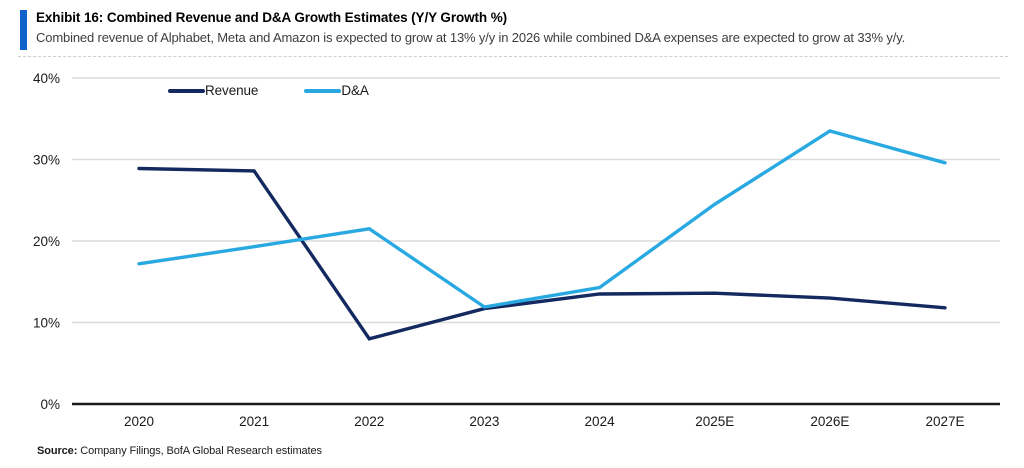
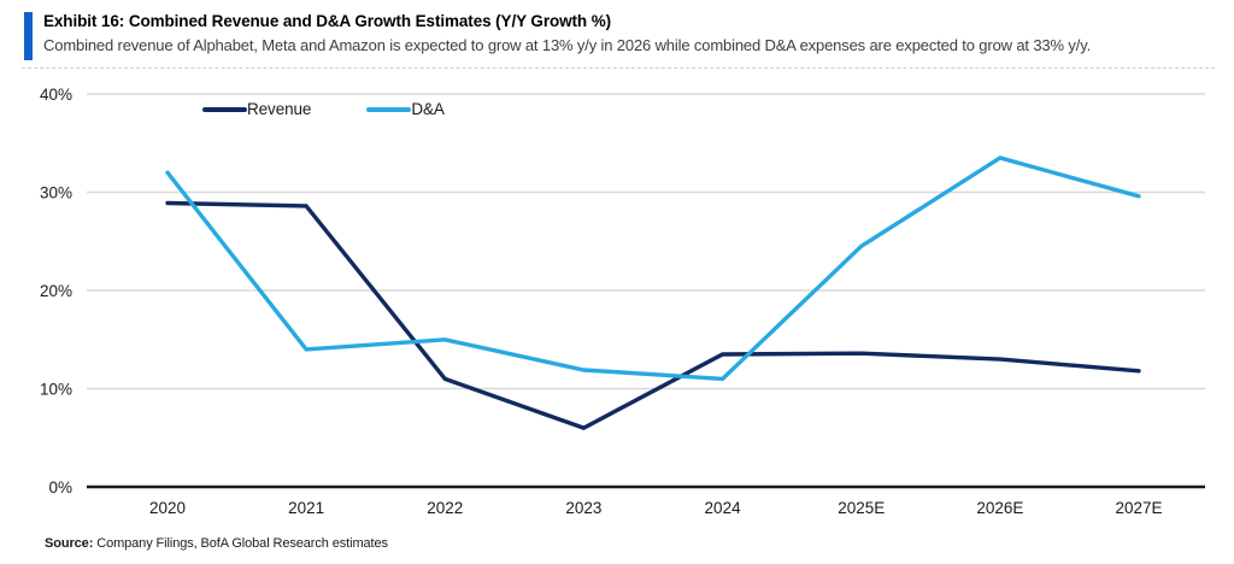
D&A/2020: 17% -> 32%
D&A/2021: 19% -> 14%
Revenue/2022: 8% -> 11%
D&A/2022: 22% -> 15%
Revenue/2023: 12% -> 6%
D&A/2024: 14% -> 11%
